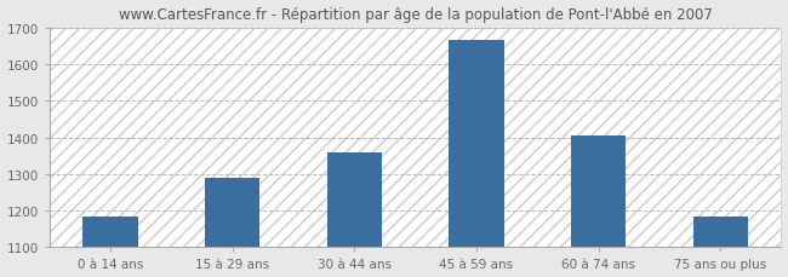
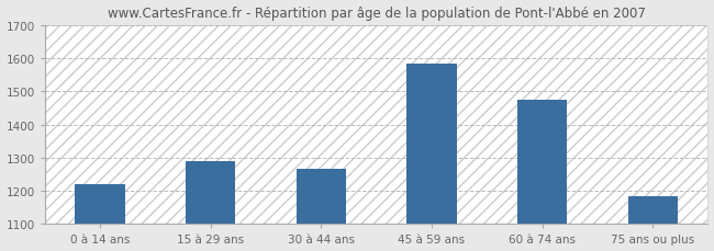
0 à 14 ans: 1185 -> 1220
30 à 44 ans: 1358 -> 1265
45 à 59 ans: 1665 -> 1585
60 à 74 ans: 1405 -> 1475
